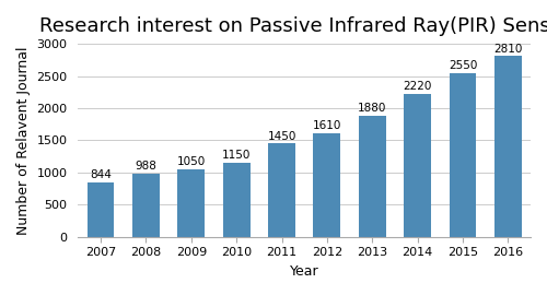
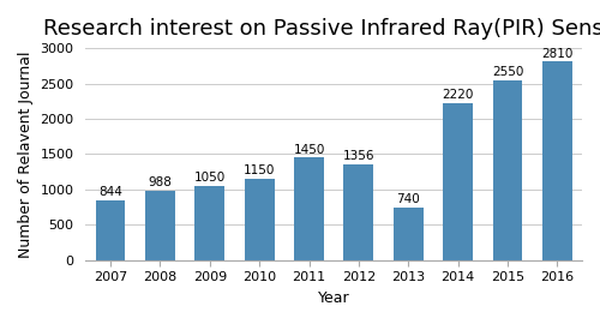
2012: 1610 -> 1356
2013: 1880 -> 740
